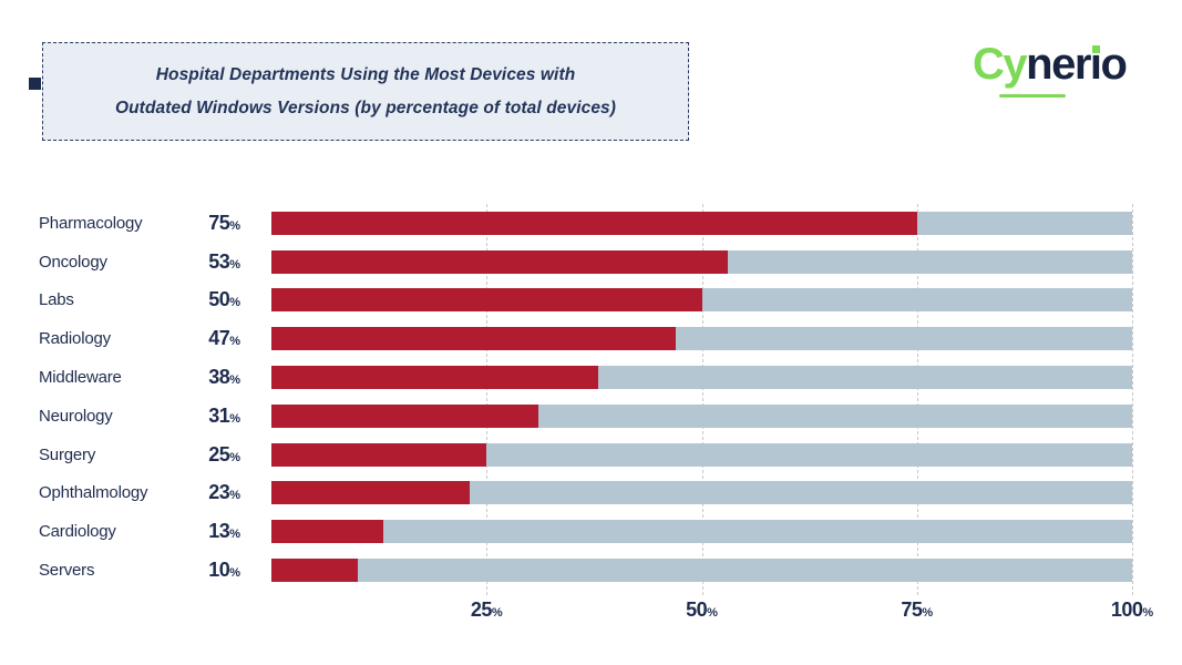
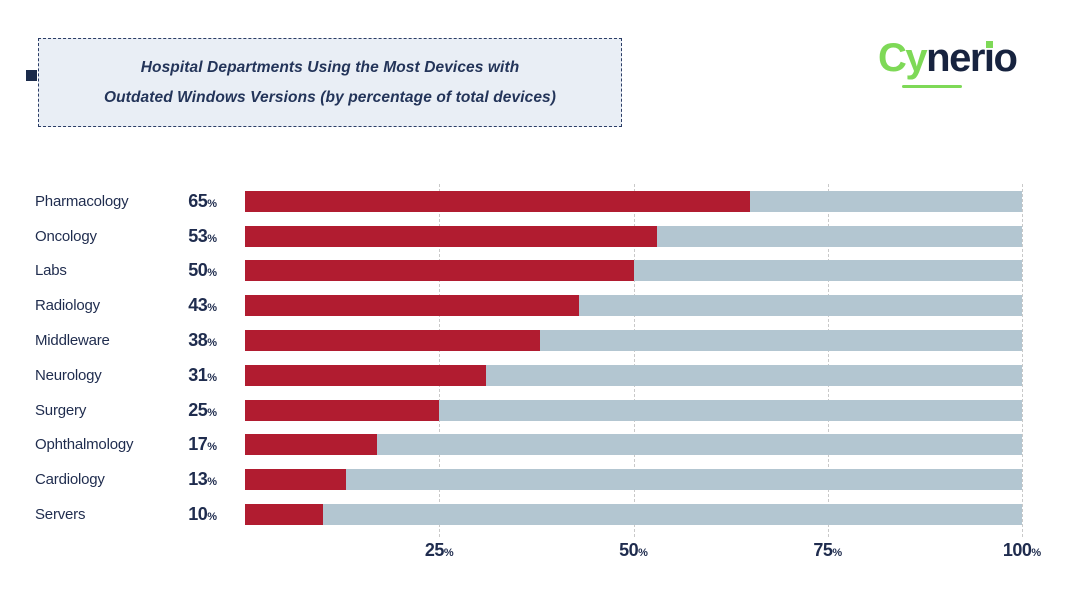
Pharmacology: 75 -> 65
Radiology: 47 -> 43
Ophthalmology: 23 -> 17
